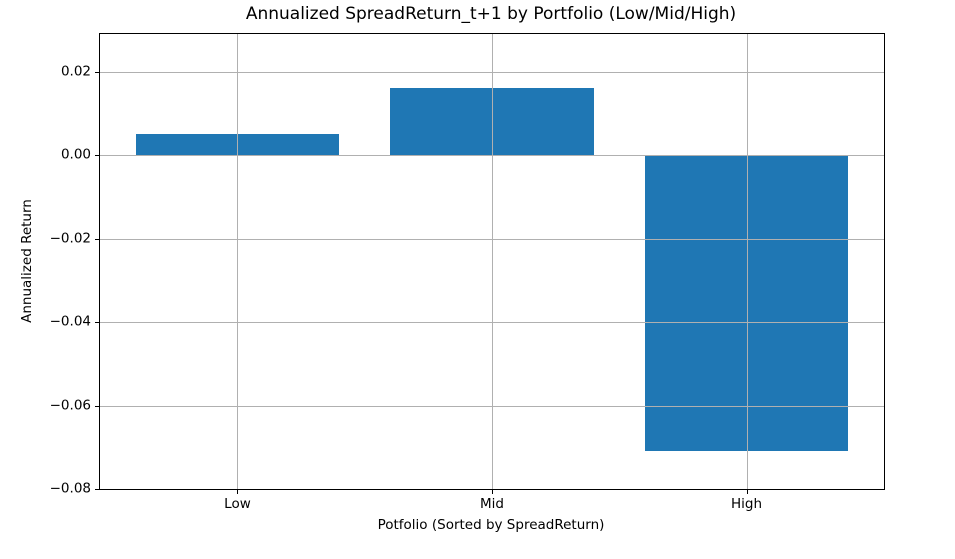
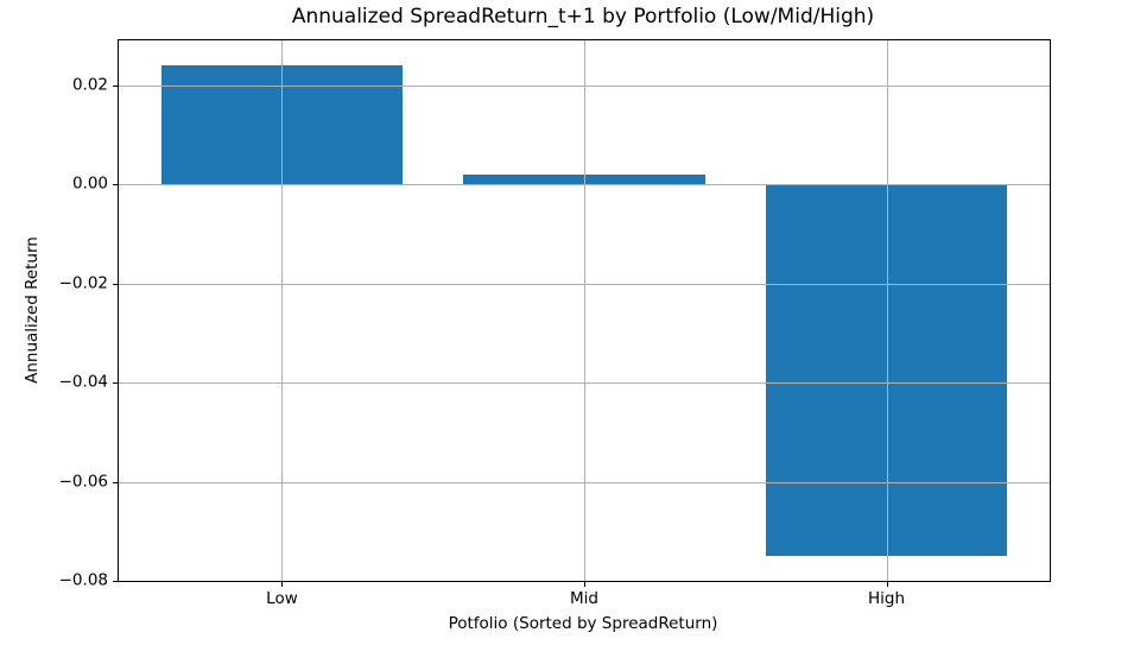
Low: 0.005 -> 0.024
Mid: 0.016 -> 0.002
High: -0.071 -> -0.075
